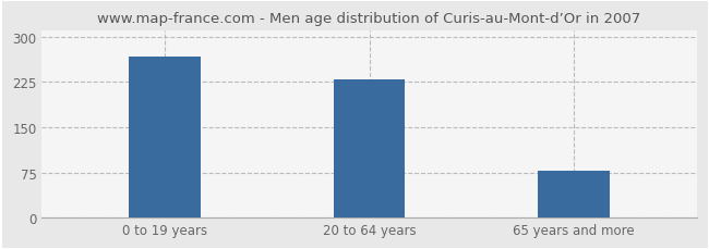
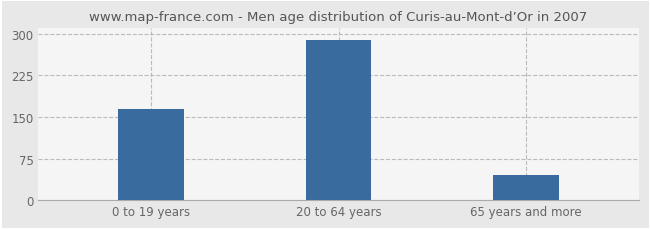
0 to 19 years: 268 -> 165
20 to 64 years: 230 -> 290
65 years and more: 78 -> 45
